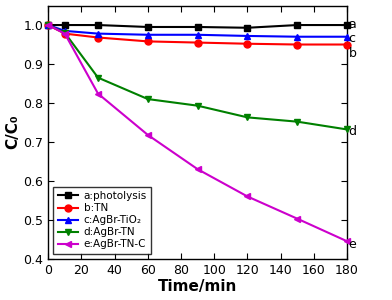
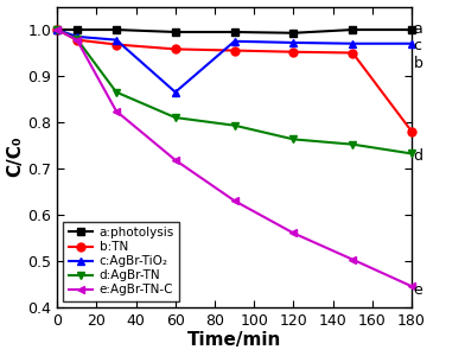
c:AgBr-TiO₂/60: 0.975 -> 0.865
b:TN/180: 0.950 -> 0.780
